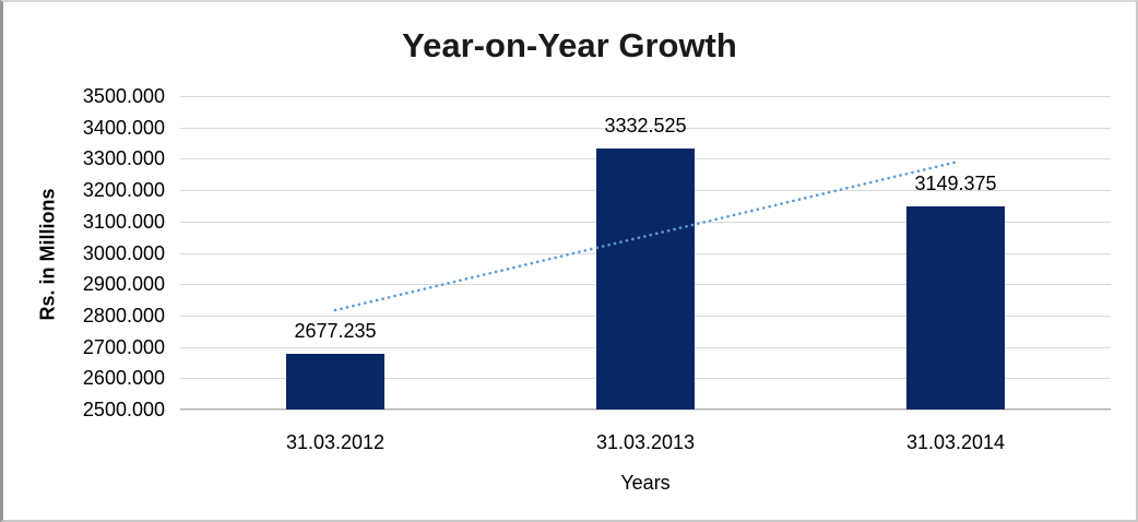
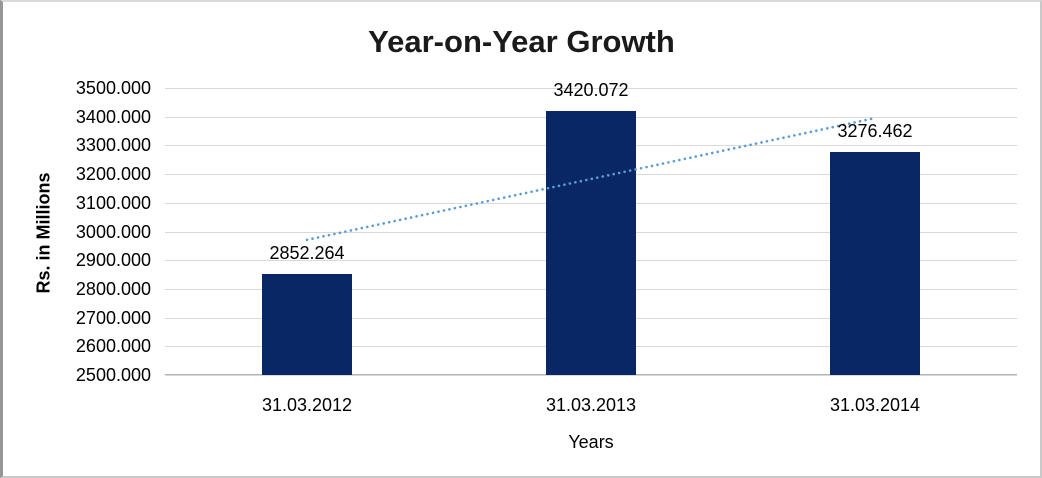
31.03.2012: 2677.235 -> 2852.264
31.03.2013: 3332.525 -> 3420.072
31.03.2014: 3149.375 -> 3276.462
